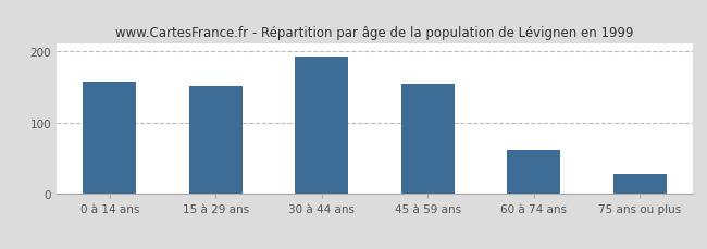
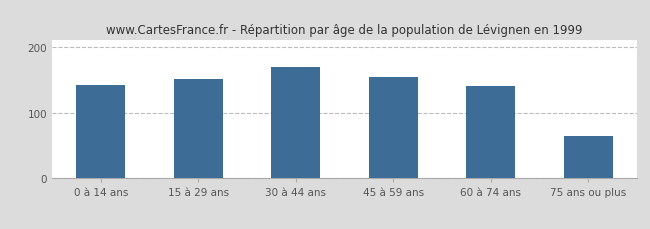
0 à 14 ans: 158 -> 142
30 à 44 ans: 192 -> 170
60 à 74 ans: 62 -> 140
75 ans ou plus: 28 -> 64
